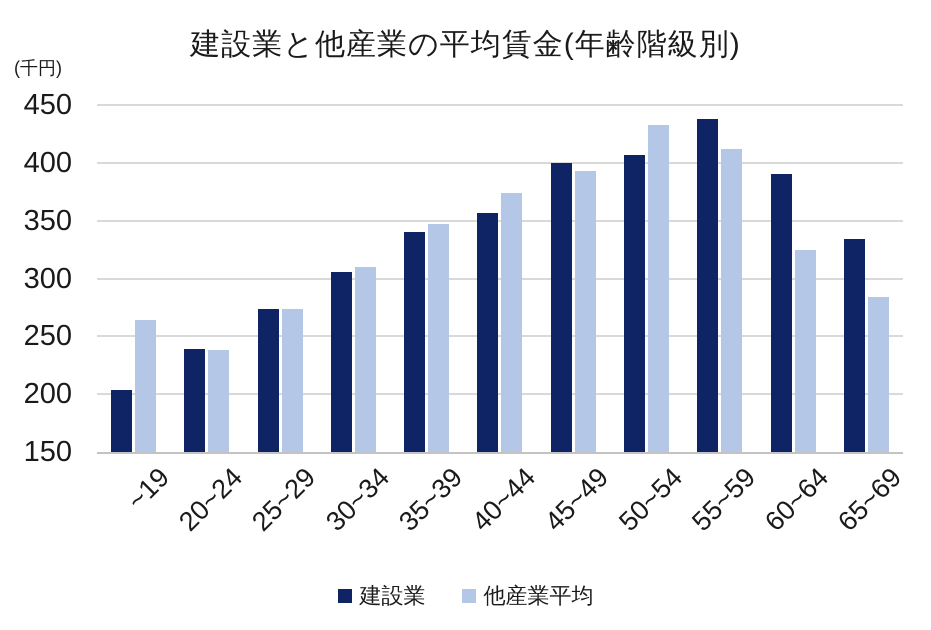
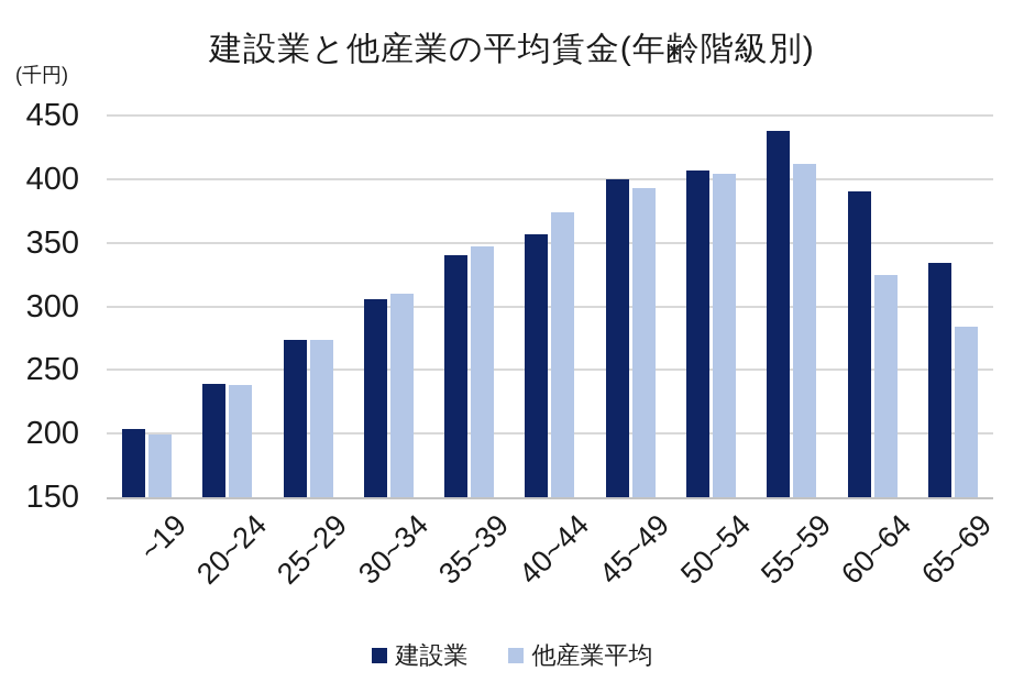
他産業平均/~19: 264 -> 199
他産業平均/50~54: 433 -> 404
